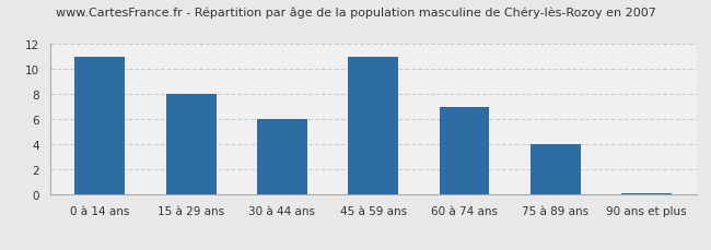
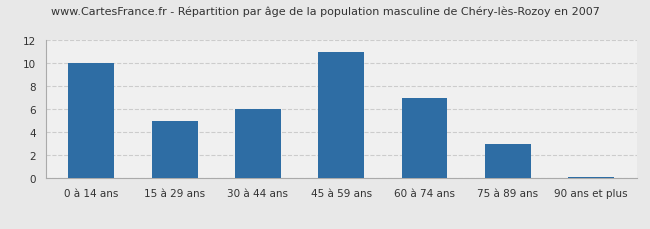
0 à 14 ans: 11.0 -> 10.0
15 à 29 ans: 8.0 -> 5.0
75 à 89 ans: 4.0 -> 3.0
